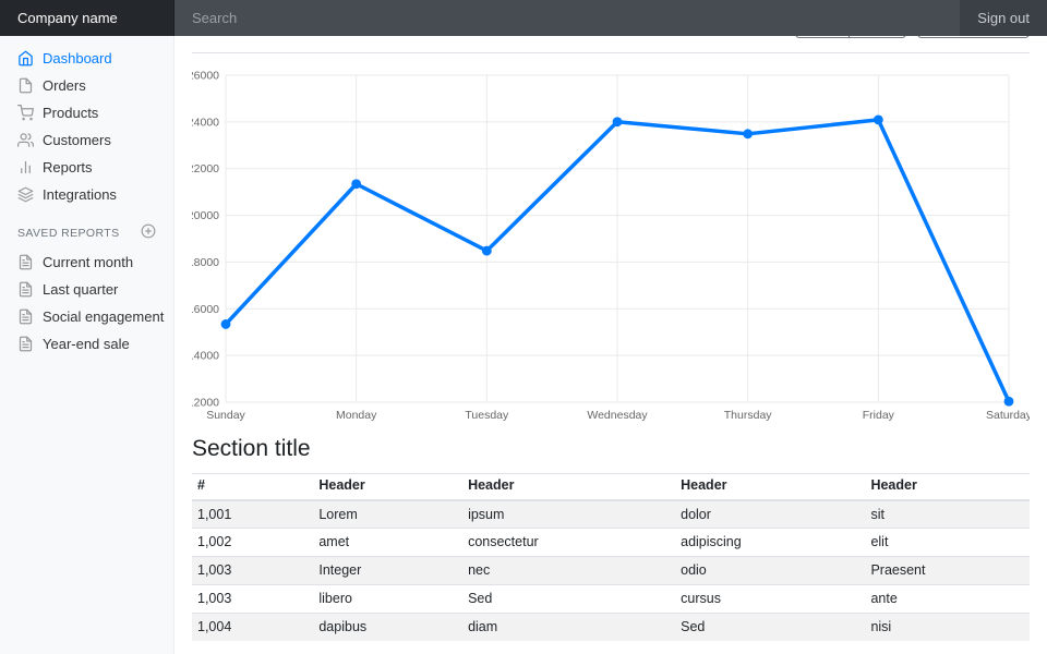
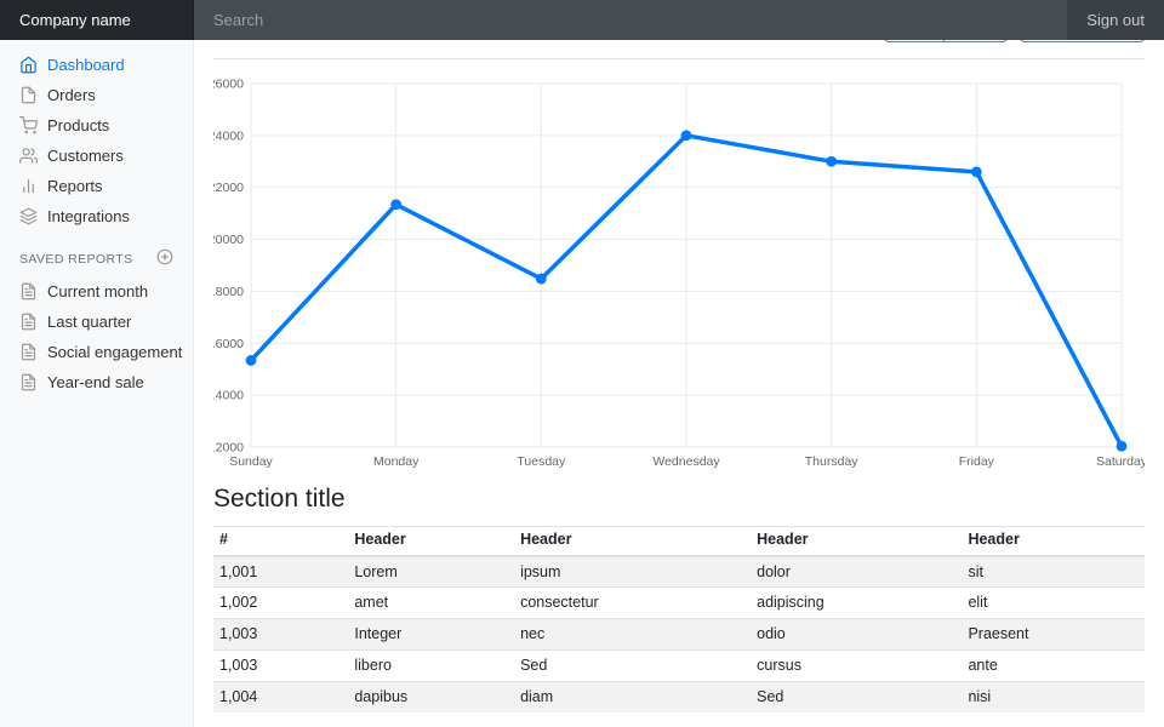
Thursday: 23500 -> 23000
Friday: 24100 -> 22600
